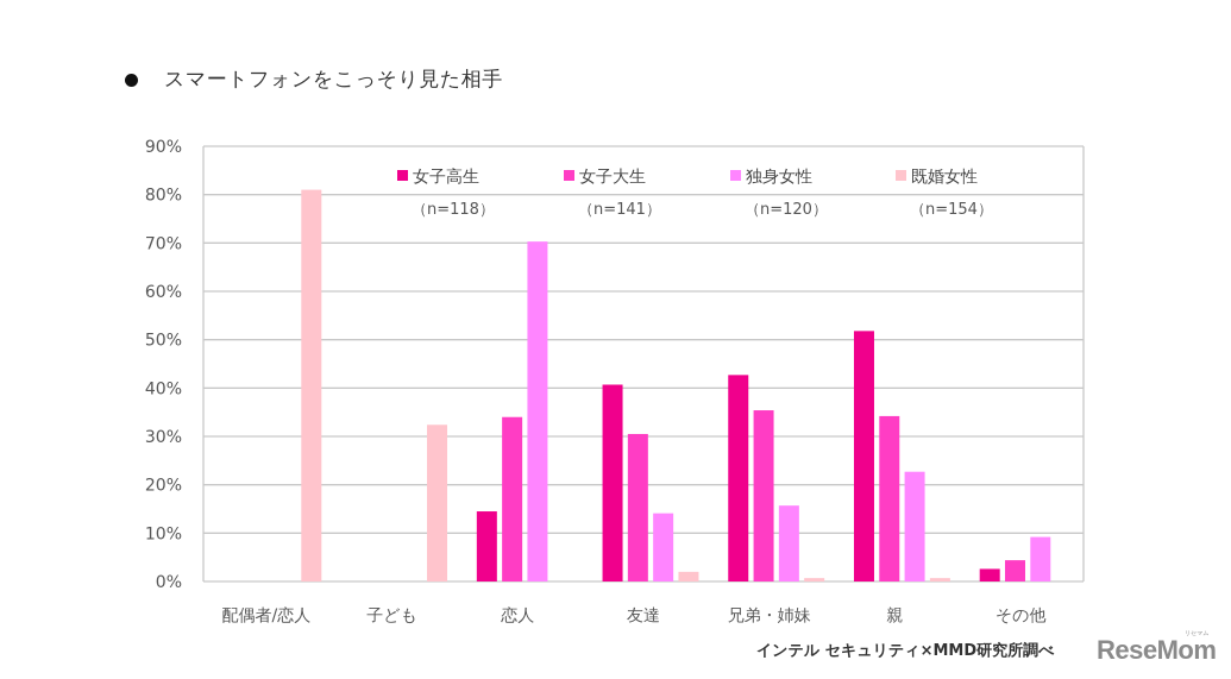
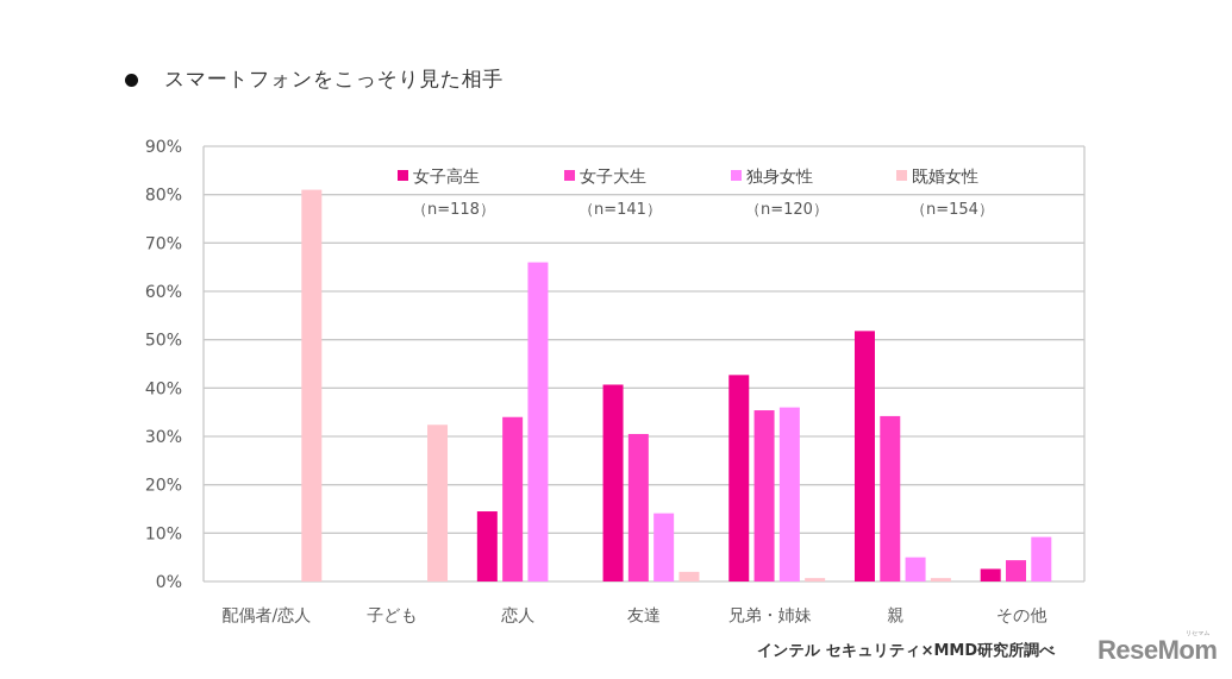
独身女性/恋人: 70% -> 66%
独身女性/兄弟・姉妹: 16% -> 36%
独身女性/親: 23% -> 5%
